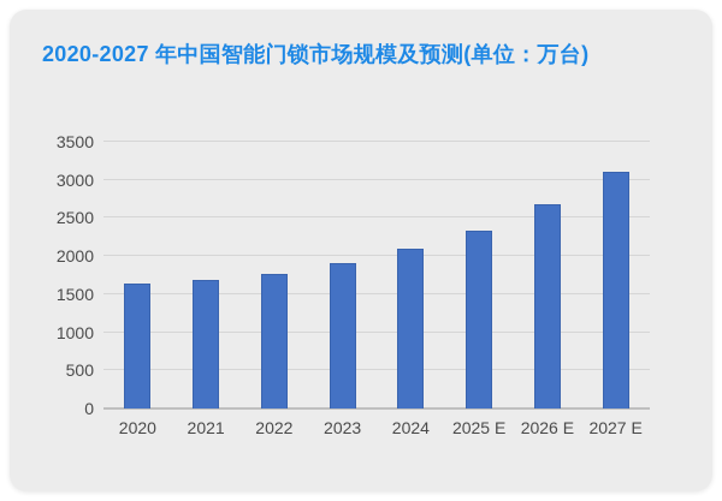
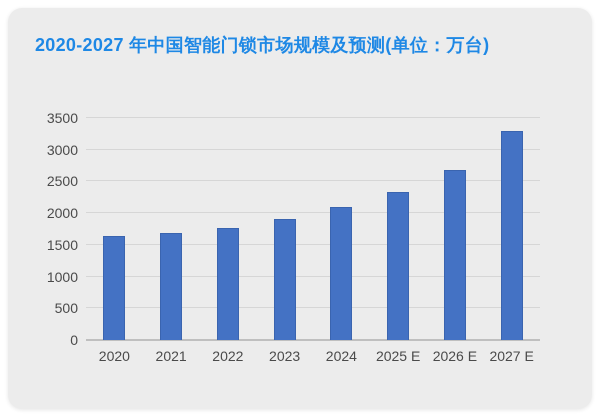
2027 E: 3100 -> 3300
